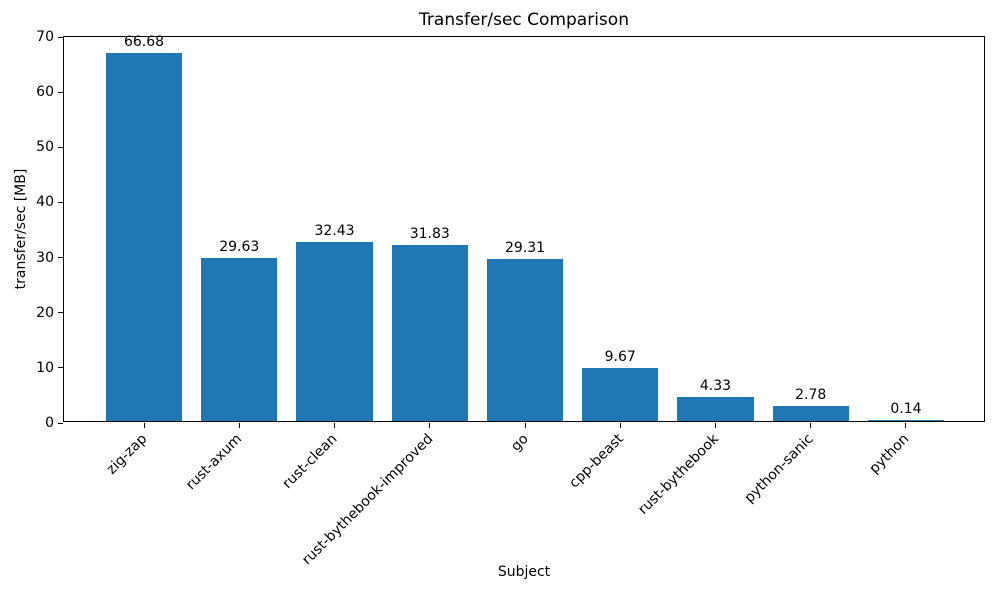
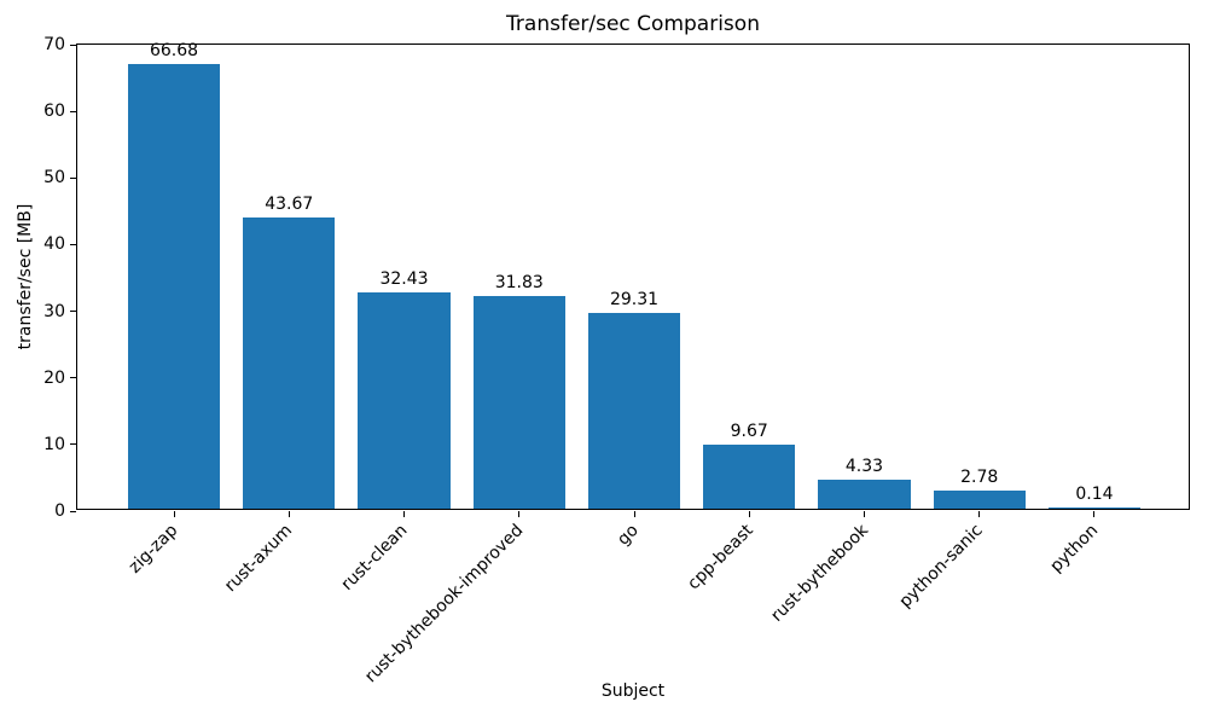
rust-axum: 29.63 -> 43.67
